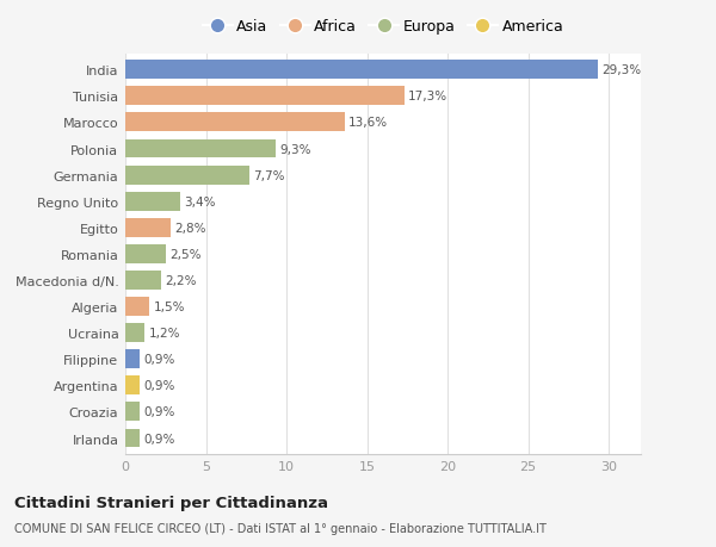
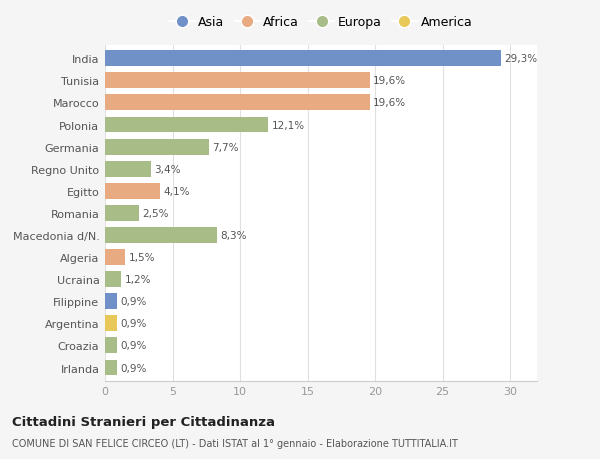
Tunisia: 17,3% -> 19,6%
Marocco: 13,6% -> 19,6%
Polonia: 9,3% -> 12,1%
Egitto: 2,8% -> 4,1%
Macedonia d/N.: 2,2% -> 8,3%
